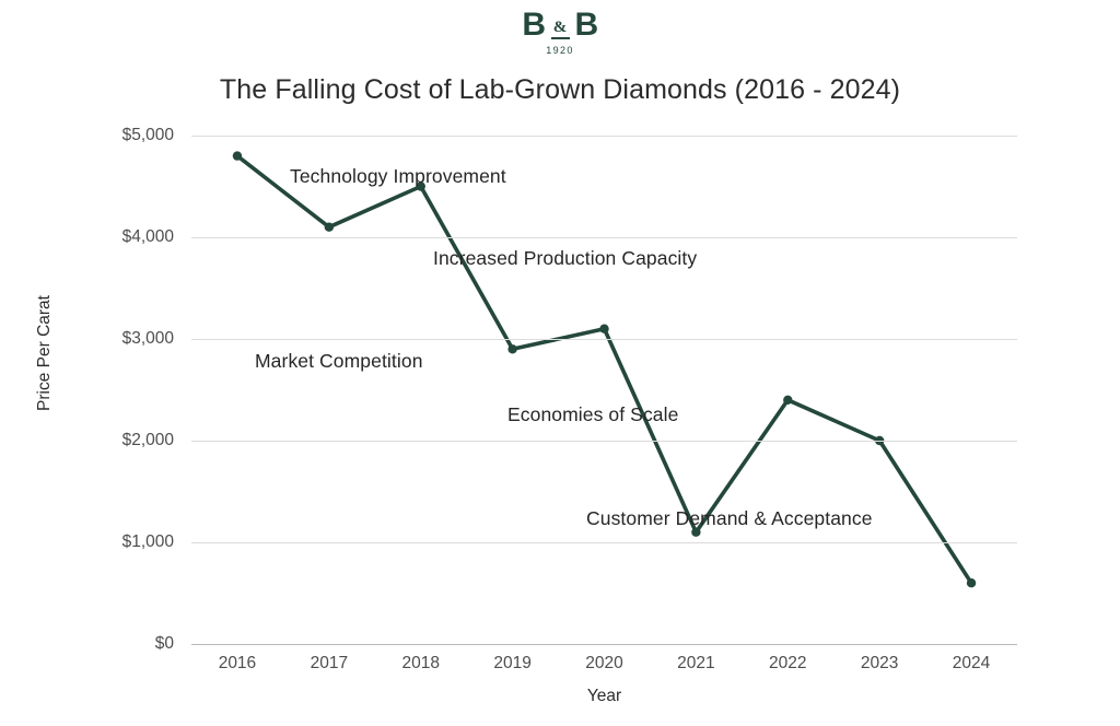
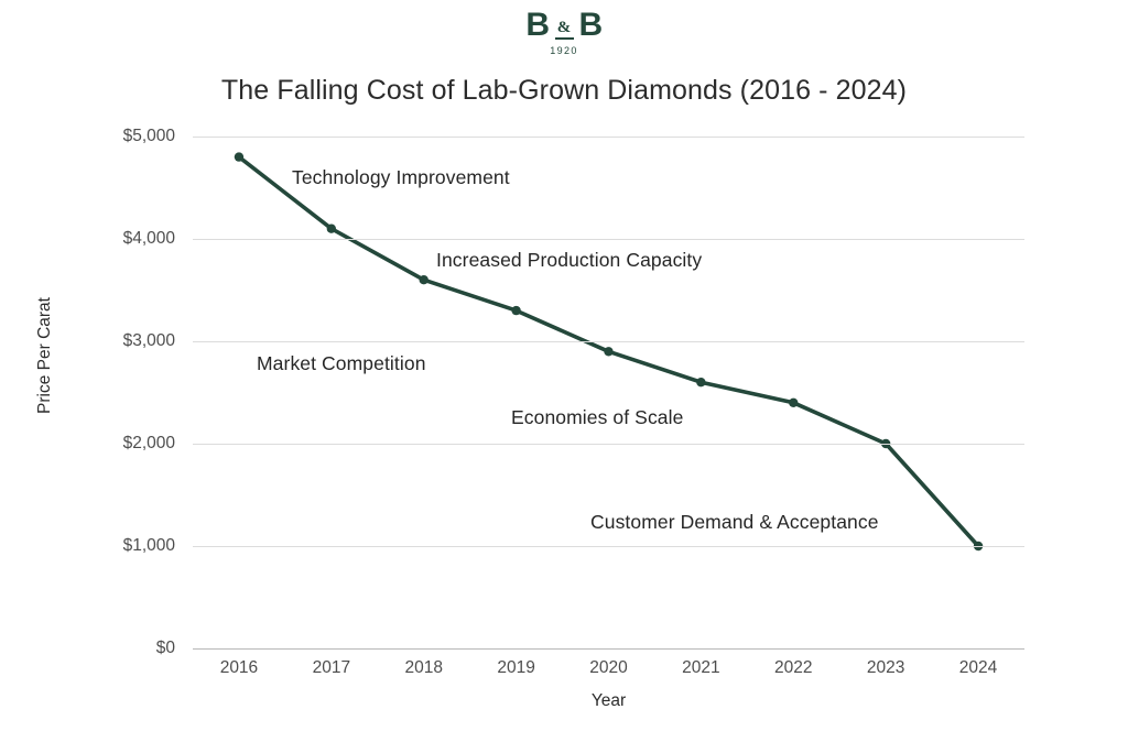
2018: $4500 -> $3600
2019: $2900 -> $3300
2020: $3100 -> $2900
2021: $1100 -> $2600
2024: $600 -> $1000
